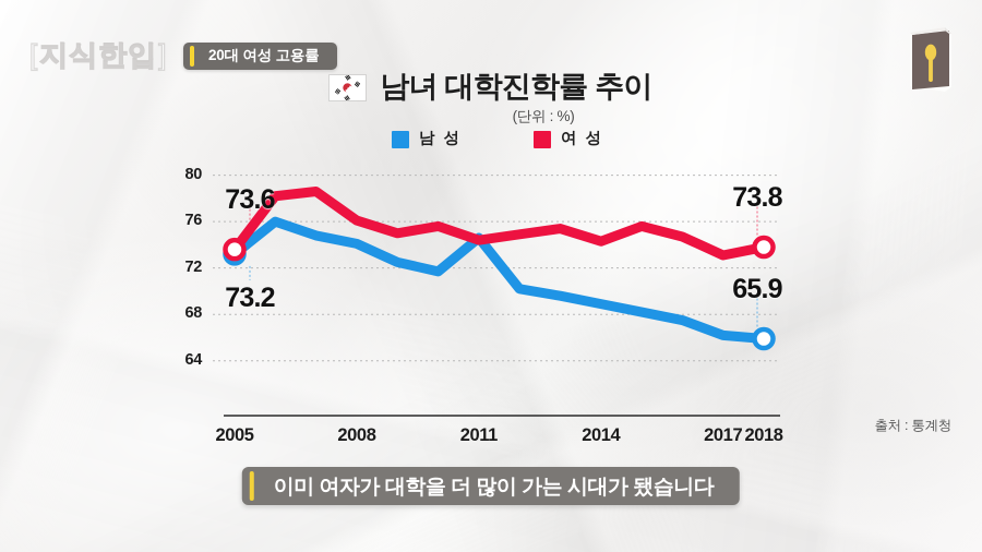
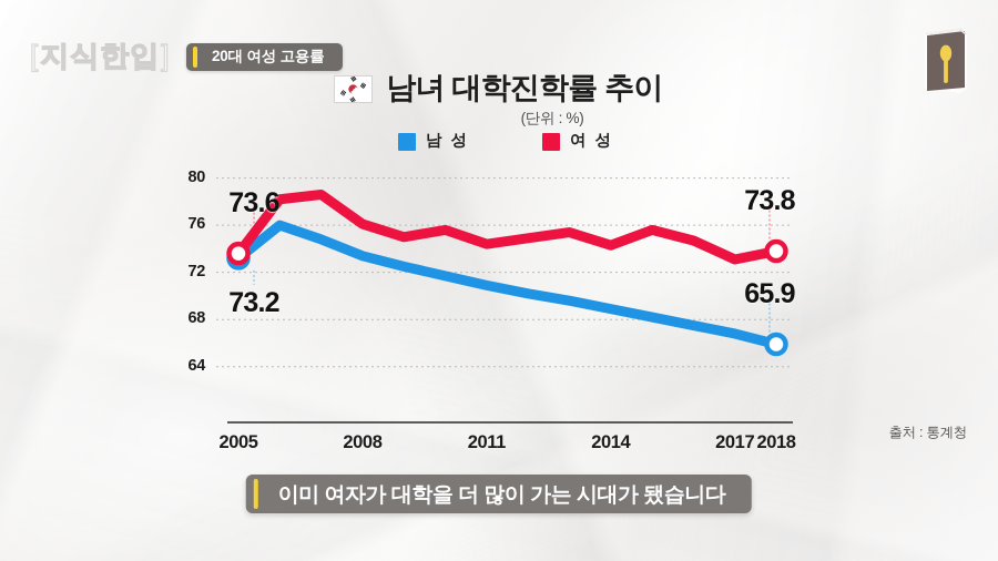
남 성/2008: 74.1 -> 73.4
남 성/2011: 74.6 -> 70.9
남 성/2017: 66.2 -> 66.8
